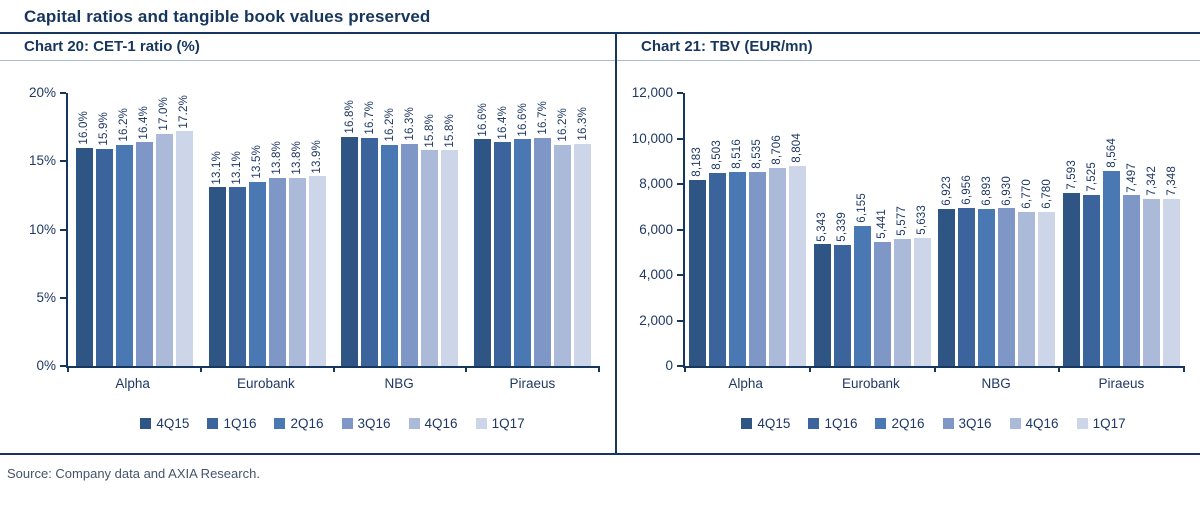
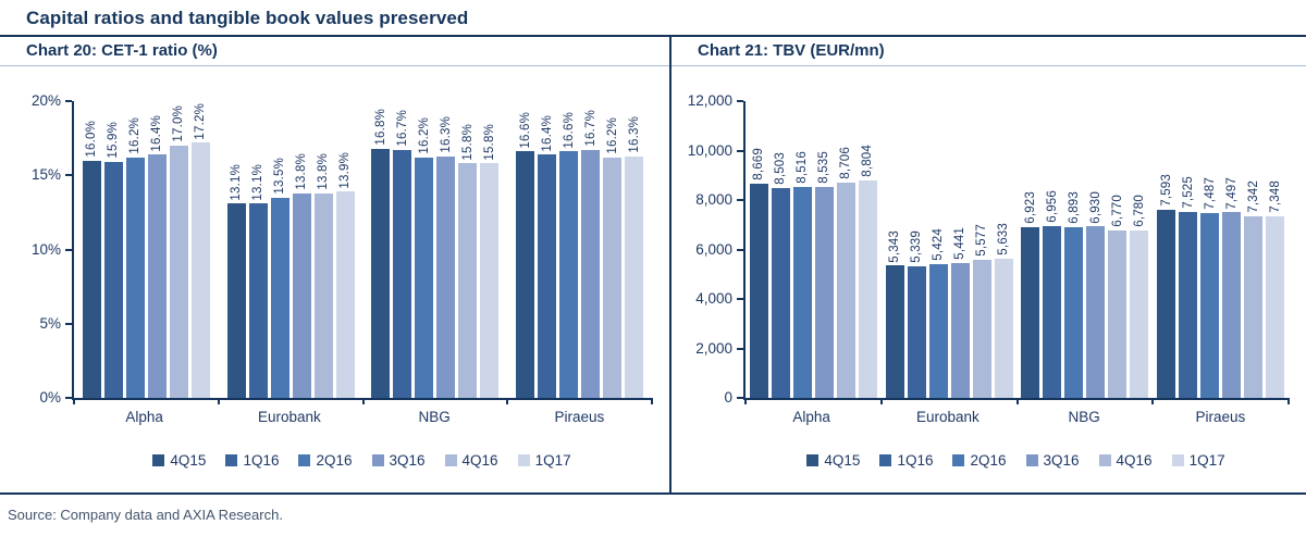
Chart 21: TBV (EUR/mn)/4Q15/Alpha: 8,183 -> 8,669
Chart 21: TBV (EUR/mn)/2Q16/Eurobank: 6,155 -> 5,424
Chart 21: TBV (EUR/mn)/2Q16/Piraeus: 8,564 -> 7,487
